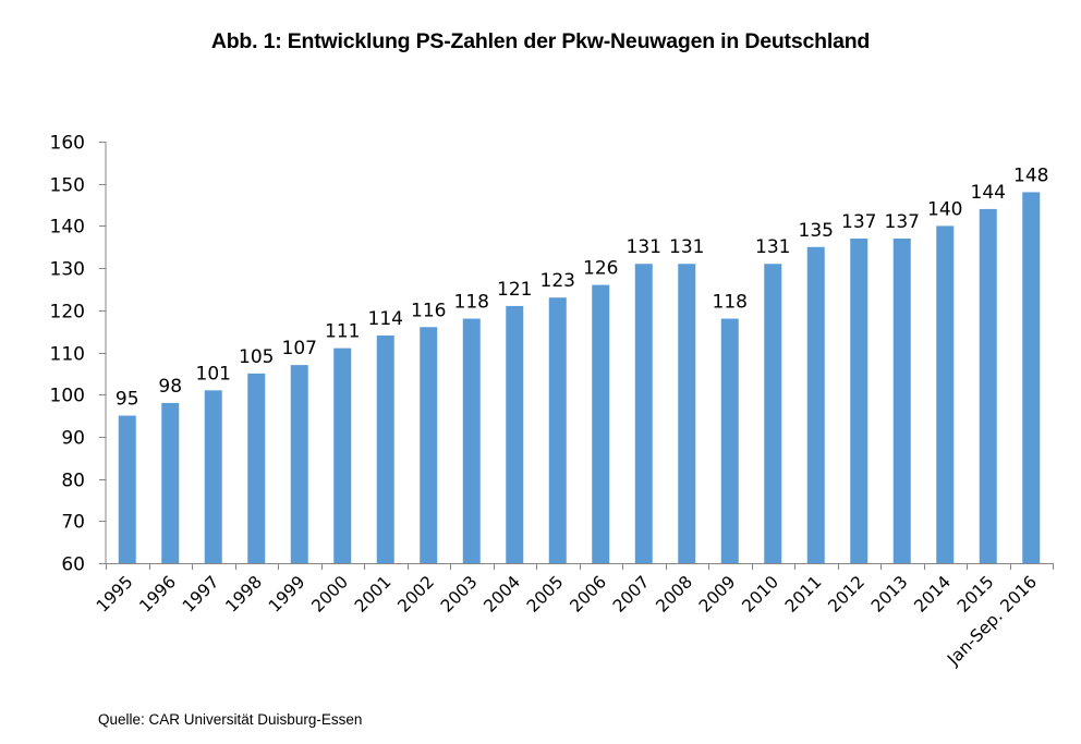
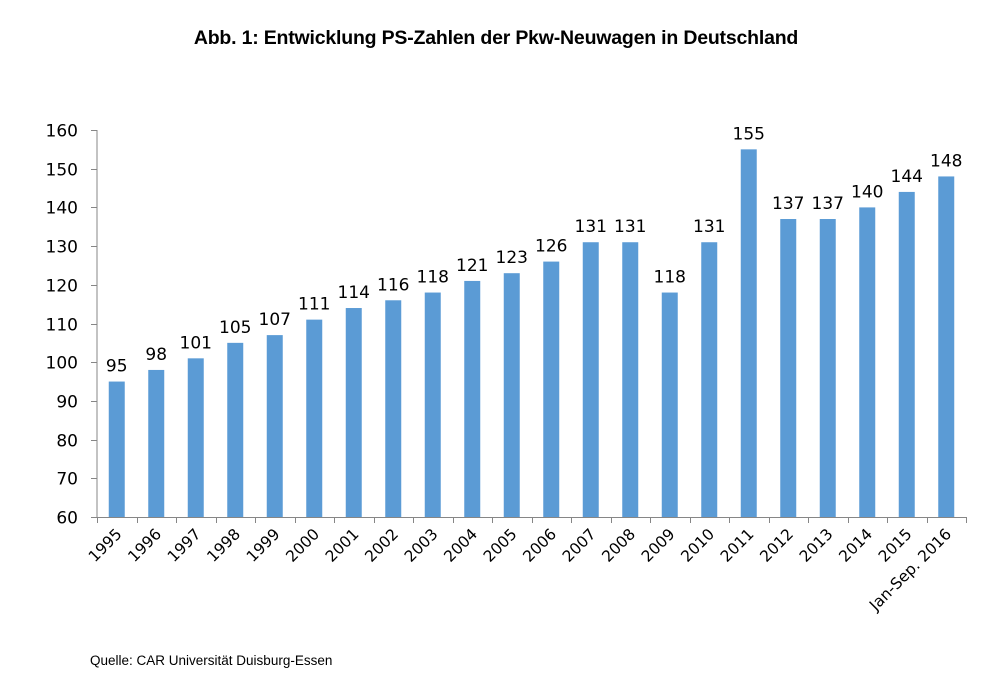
2011: 135 -> 155
